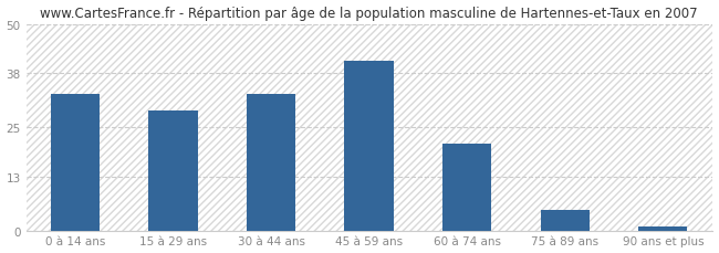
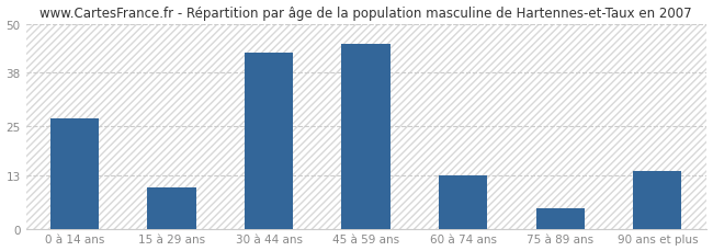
0 à 14 ans: 33 -> 27
15 à 29 ans: 29 -> 10
30 à 44 ans: 33 -> 43
45 à 59 ans: 41 -> 45
60 à 74 ans: 21 -> 13
90 ans et plus: 1 -> 14
